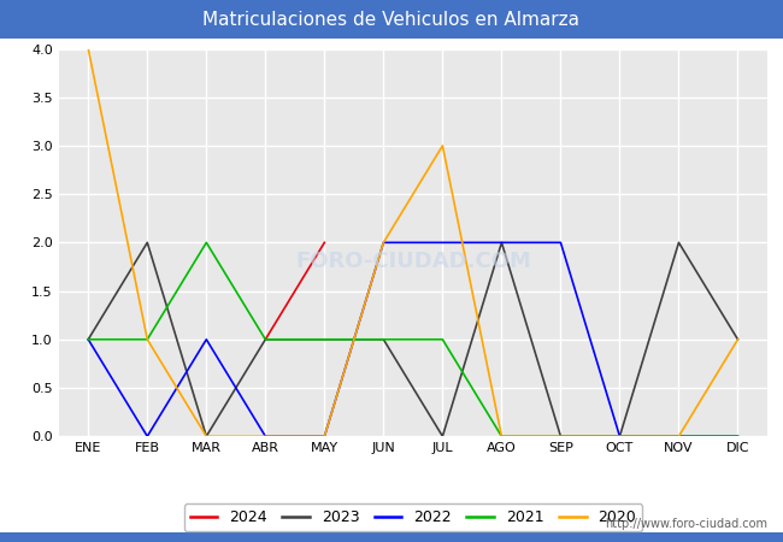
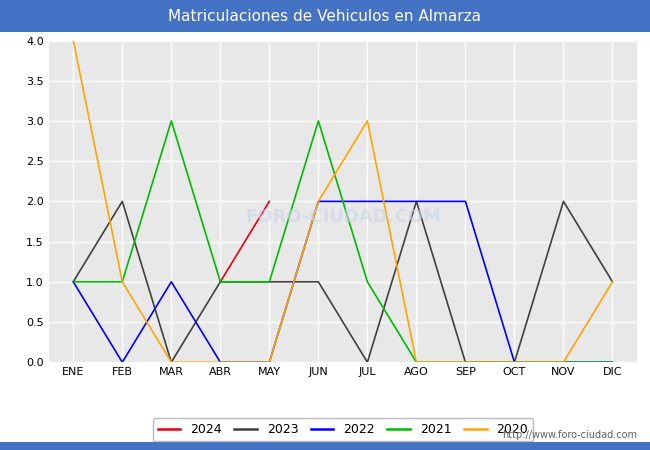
2021/MAR: 2 -> 3
2021/JUN: 1 -> 3
